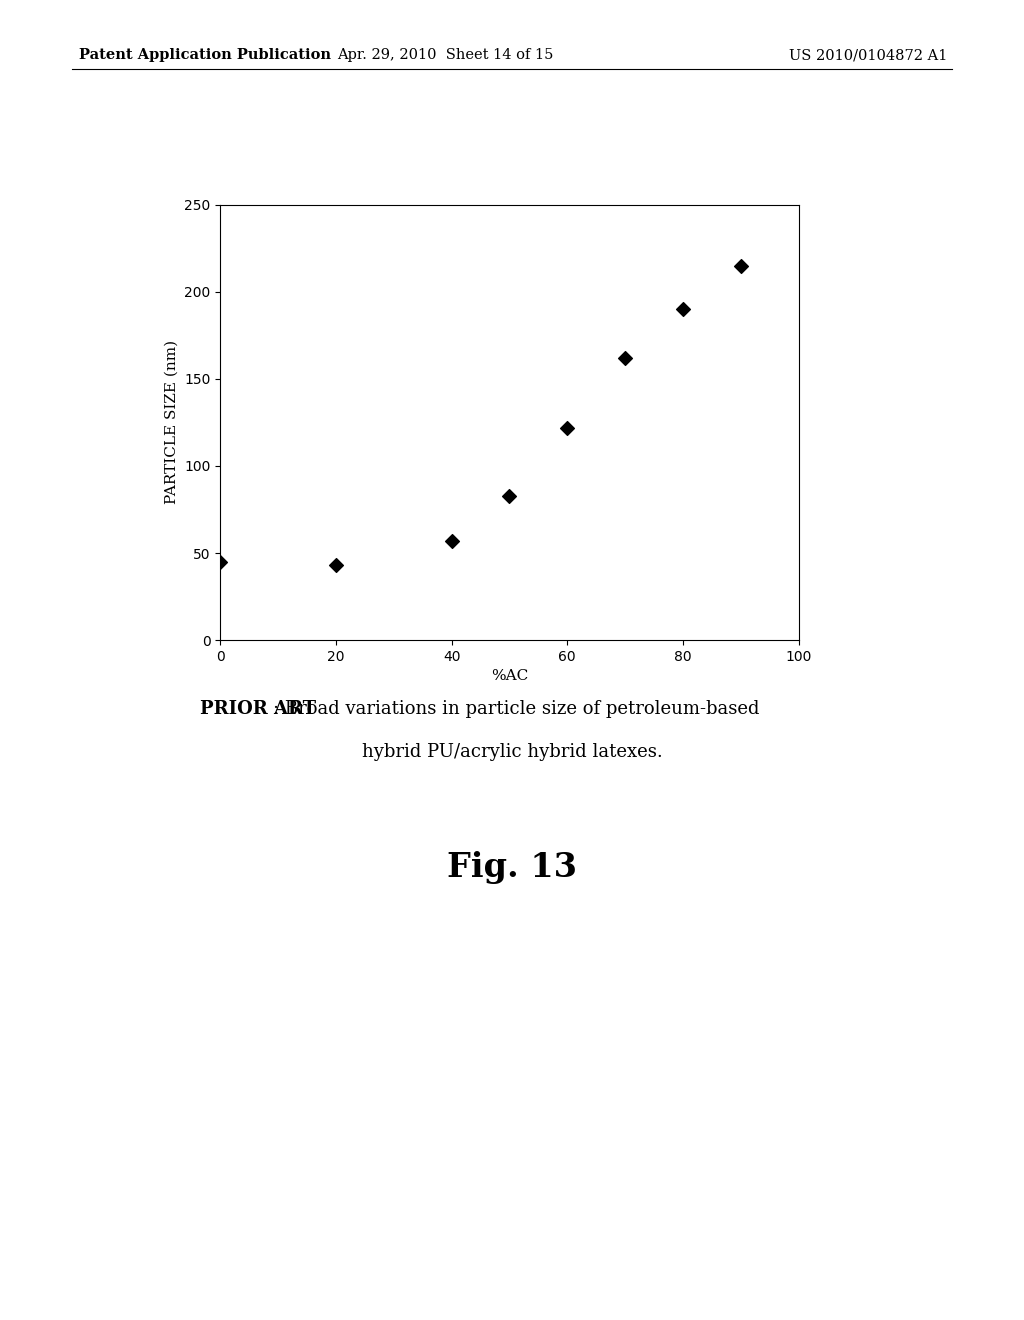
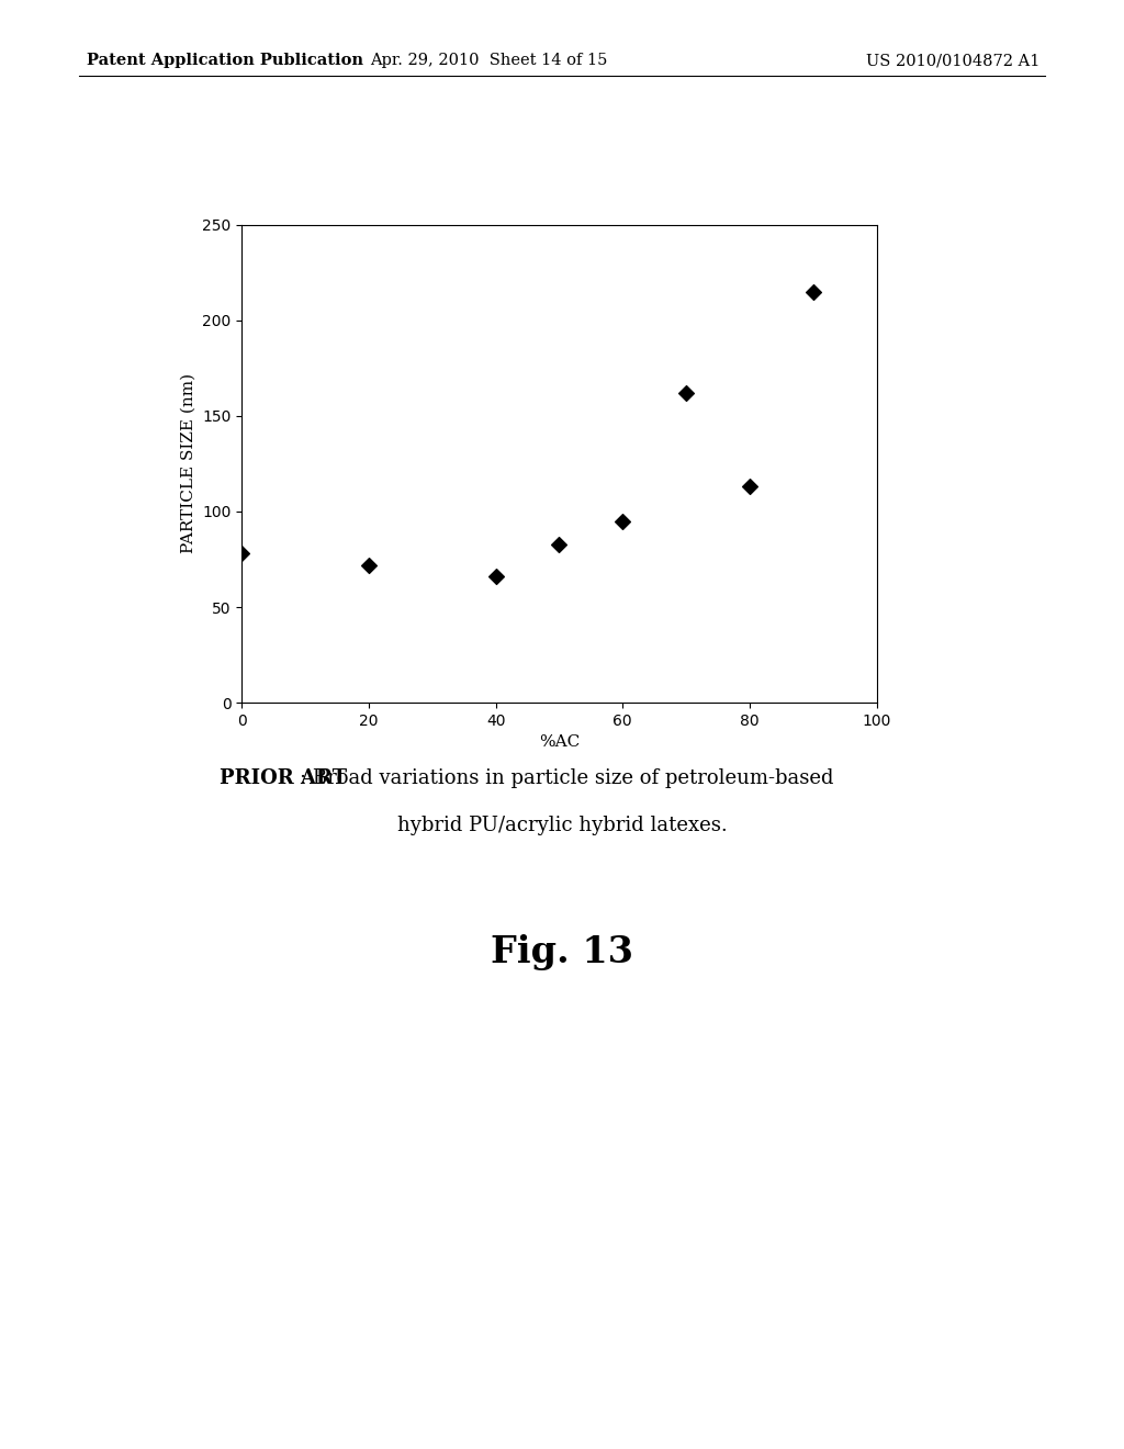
0: 45 -> 78
20: 43 -> 72
40: 57 -> 66
60: 122 -> 95
80: 190 -> 113
